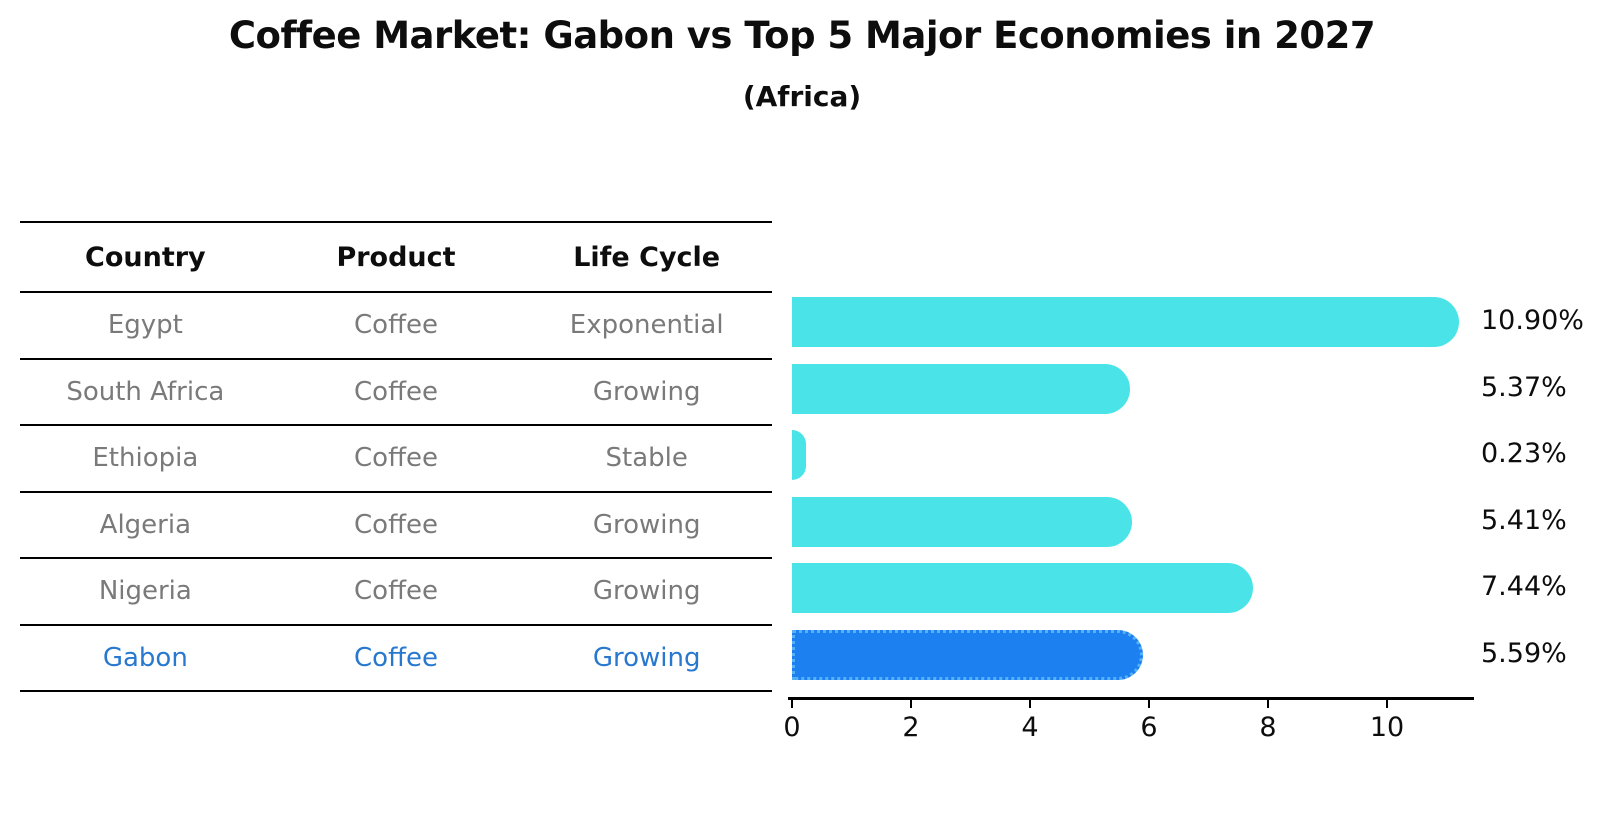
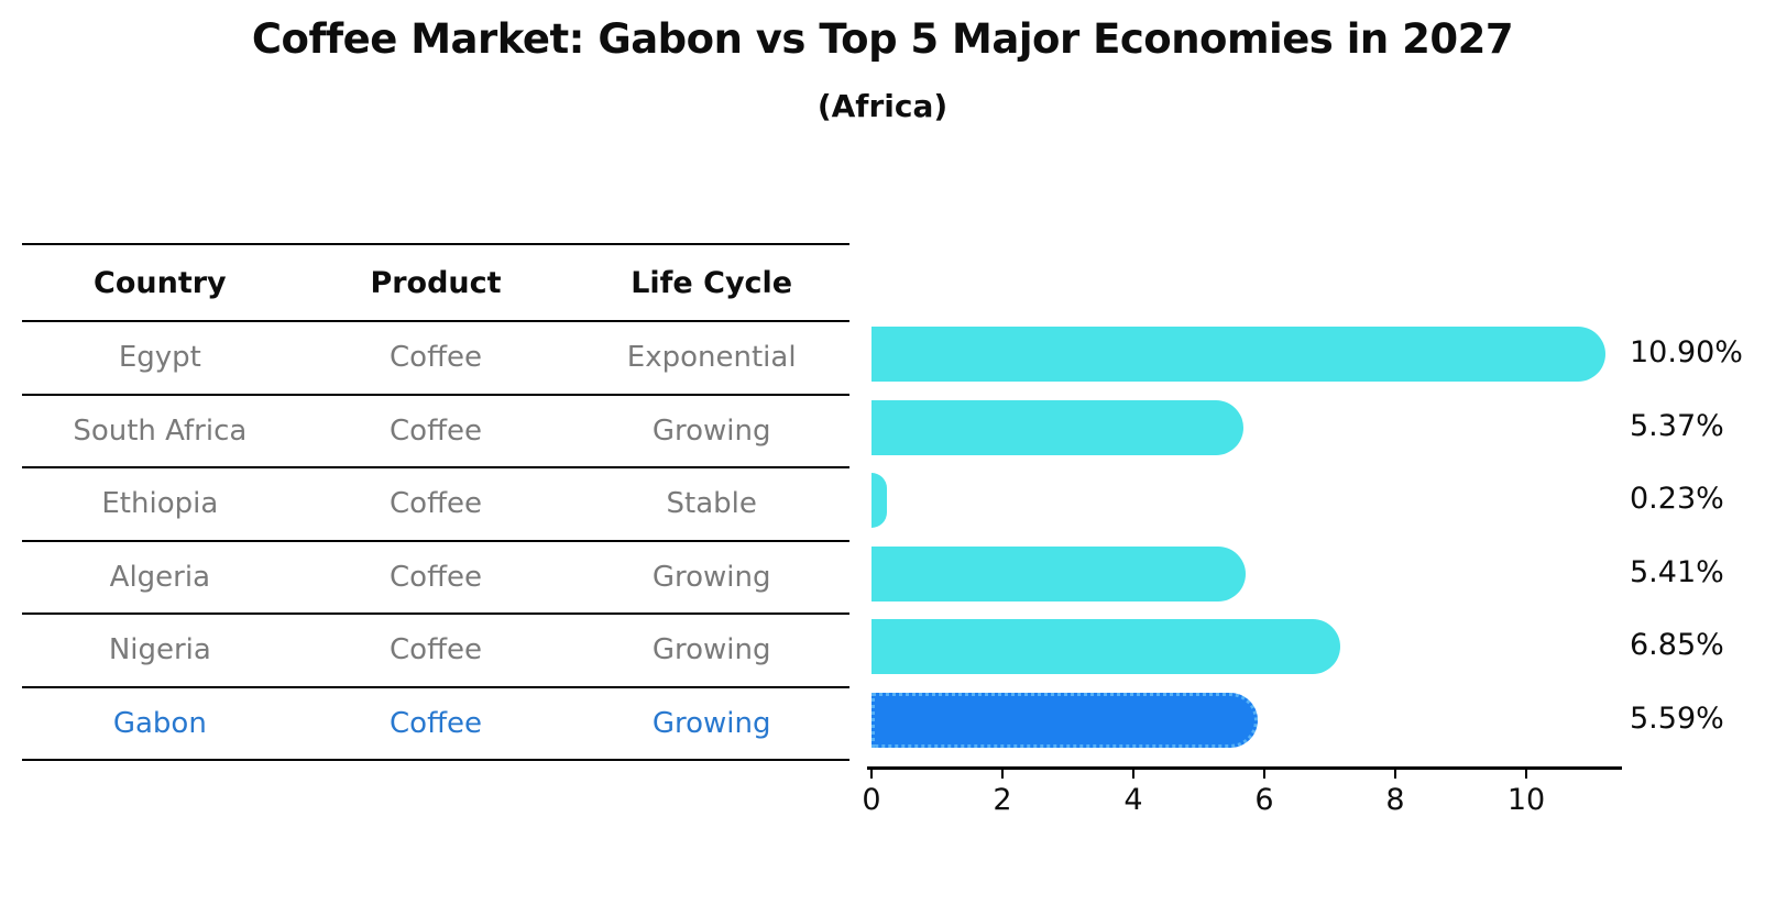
Nigeria: 7.44% -> 6.85%
